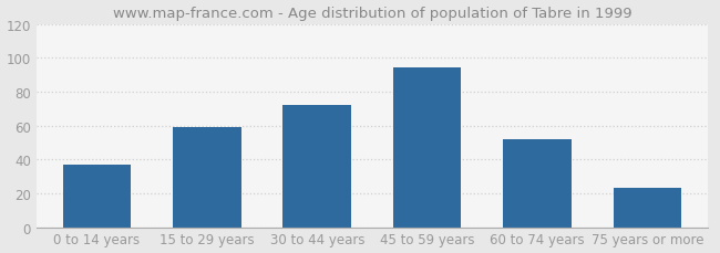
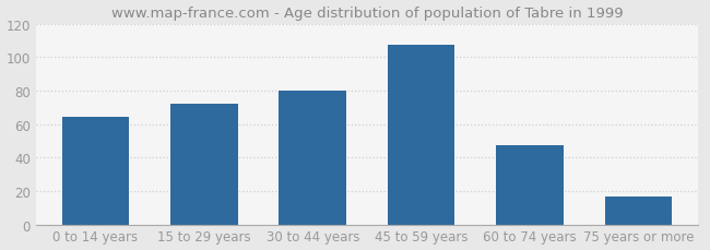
0 to 14 years: 37 -> 64
15 to 29 years: 59 -> 72
30 to 44 years: 72 -> 80
45 to 59 years: 94 -> 107
60 to 74 years: 52 -> 47
75 years or more: 23 -> 17
